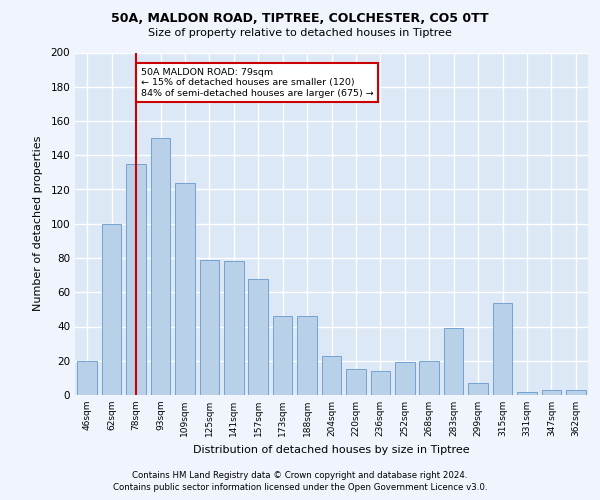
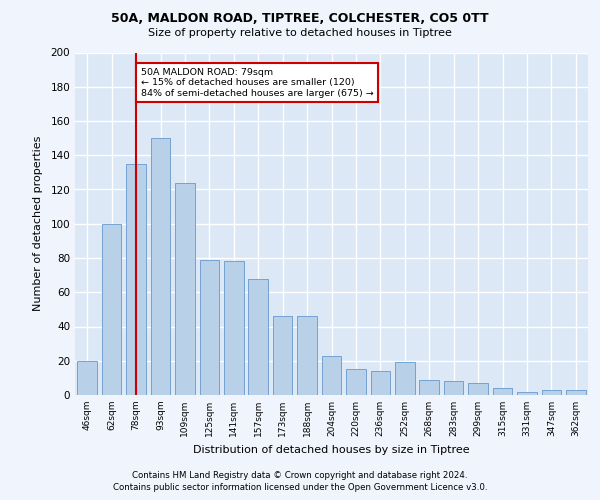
268sqm: 20 -> 9
283sqm: 39 -> 8
315sqm: 54 -> 4
